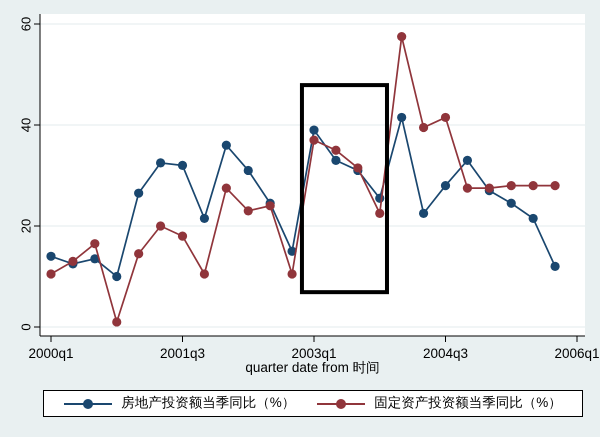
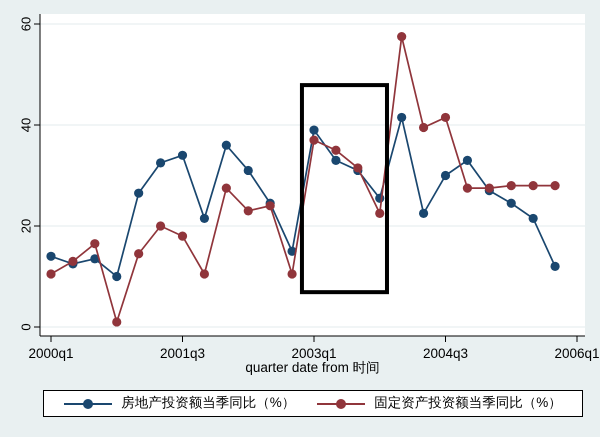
房地产投资额当季同比（%）/2001q3: 32 -> 34
房地产投资额当季同比（%）/2004q3: 28 -> 30
